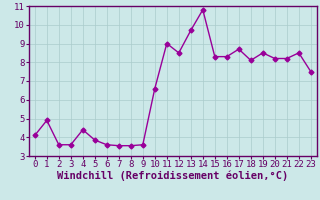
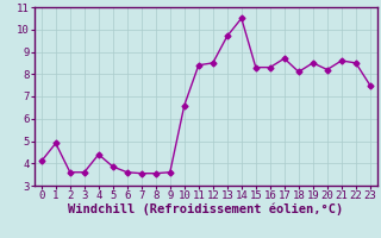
11: 9.0 -> 8.4
14: 10.8 -> 10.5
21: 8.2 -> 8.6
